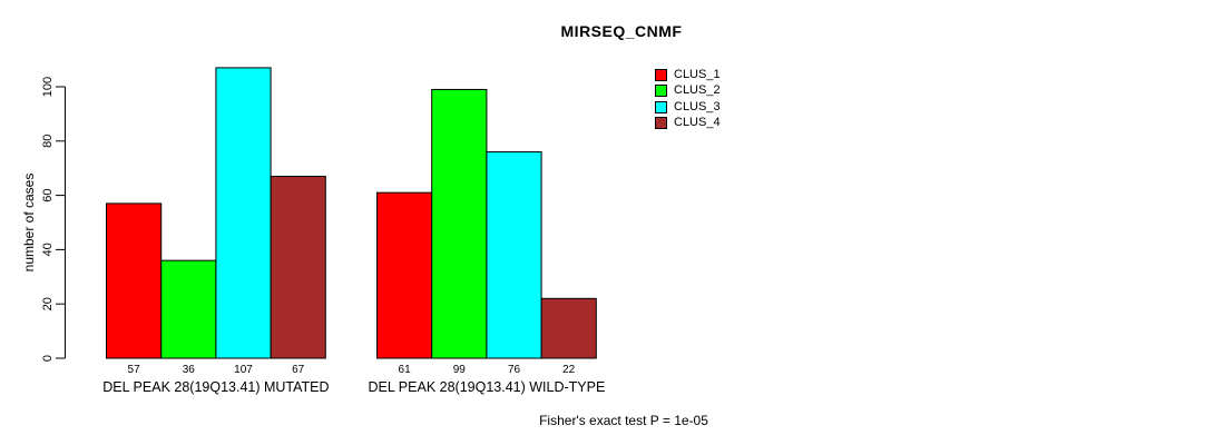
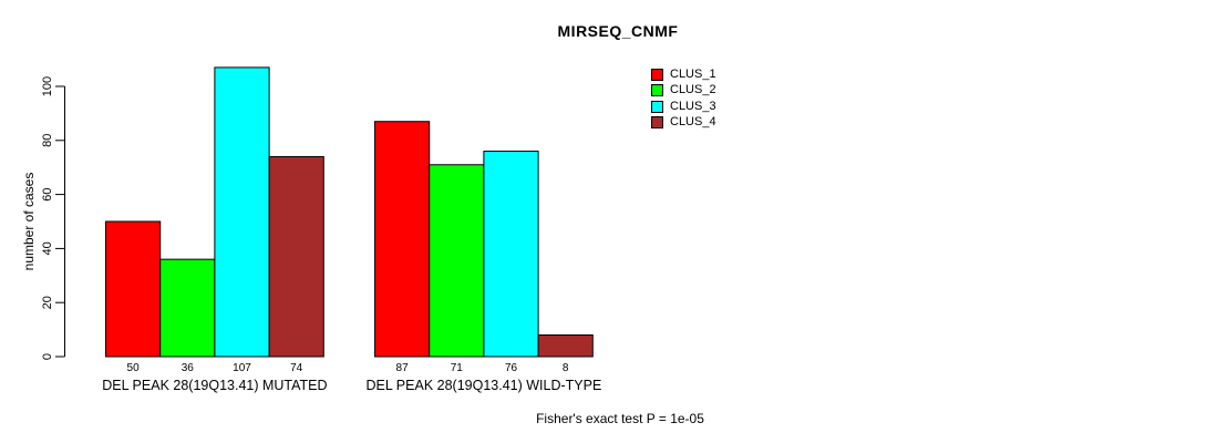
CLUS_1/DEL PEAK 28(19Q13.41) MUTATED: 57 -> 50
CLUS_4/DEL PEAK 28(19Q13.41) MUTATED: 67 -> 74
CLUS_1/DEL PEAK 28(19Q13.41) WILD-TYPE: 61 -> 87
CLUS_2/DEL PEAK 28(19Q13.41) WILD-TYPE: 99 -> 71
CLUS_4/DEL PEAK 28(19Q13.41) WILD-TYPE: 22 -> 8
